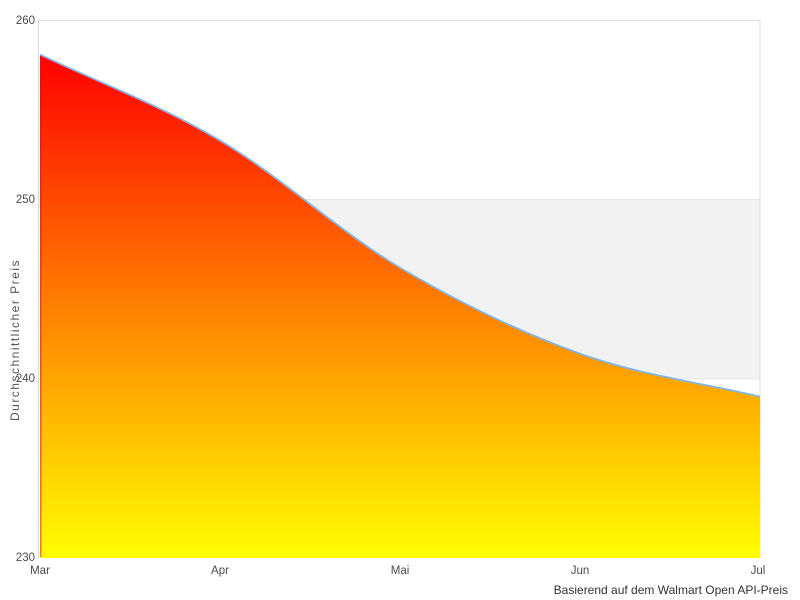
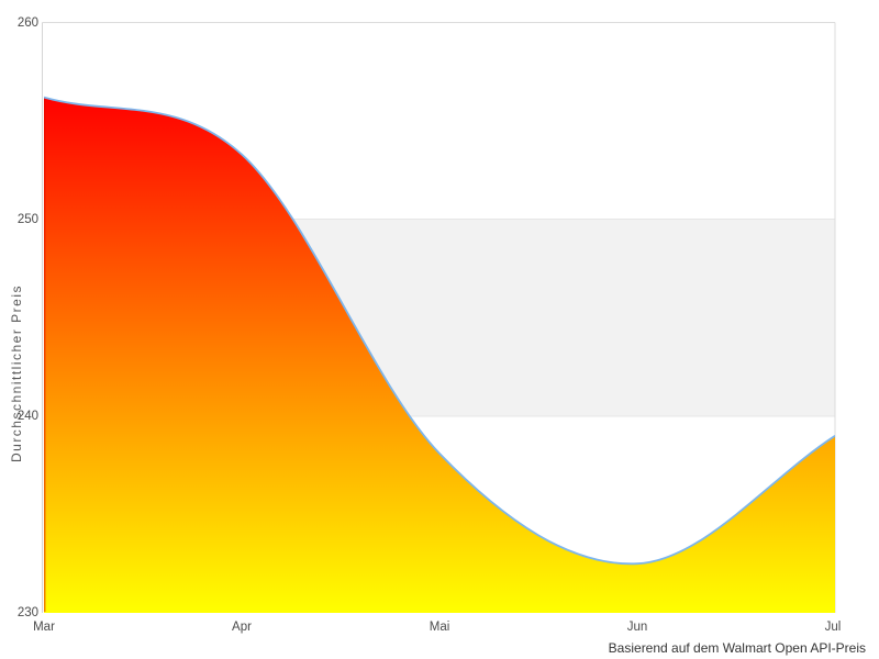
Mar: 258.1 -> 256.2
Mai: 246.2 -> 238.1
Jun: 241.4 -> 232.5
